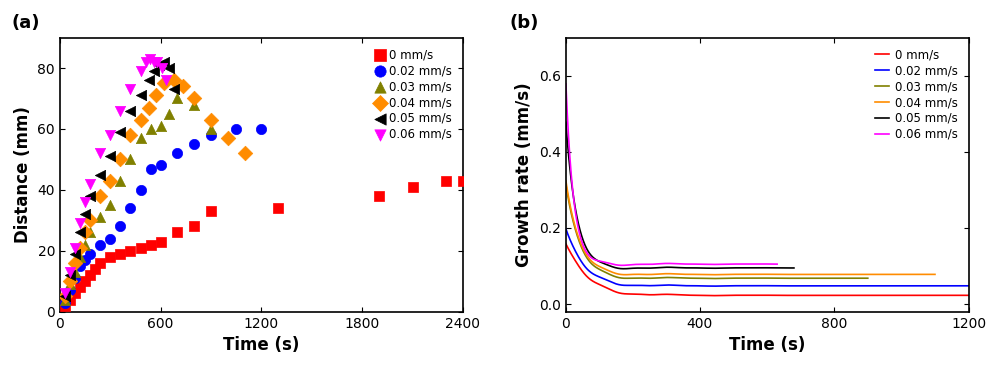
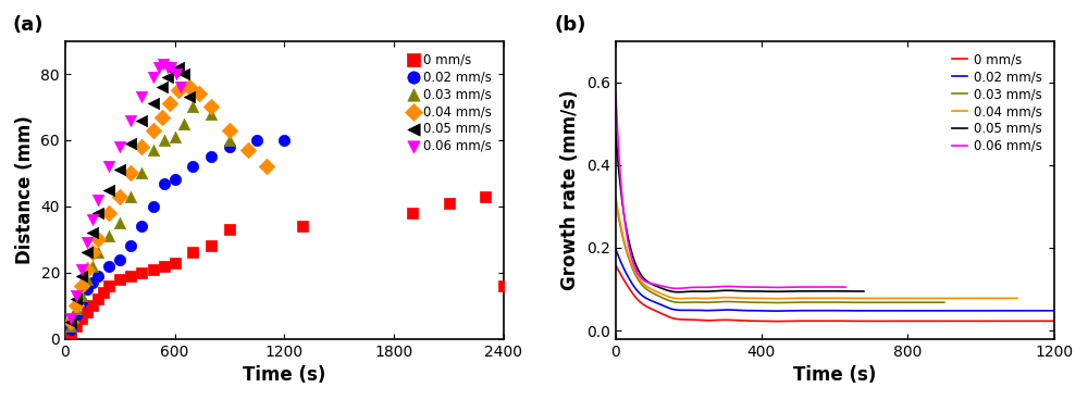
0 mm/s/2400: 43 -> 16
